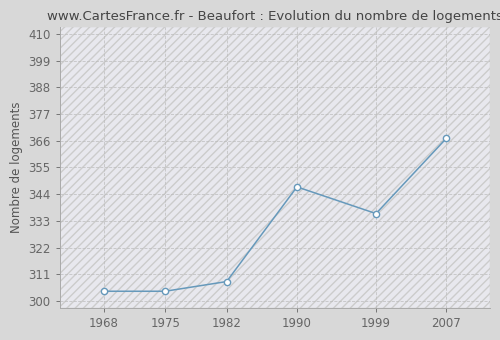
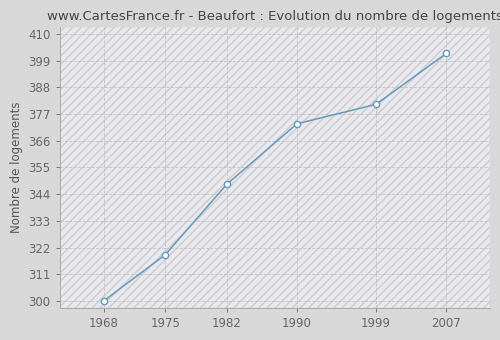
1968: 304 -> 300
1975: 304 -> 319
1982: 308 -> 348
1990: 347 -> 373
1999: 336 -> 381
2007: 367 -> 402
